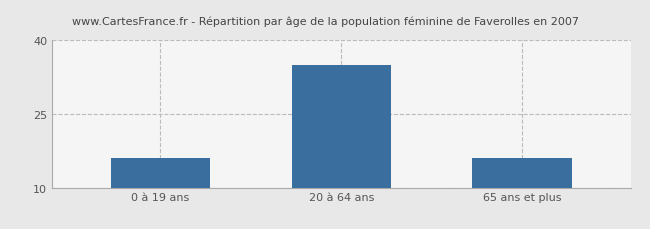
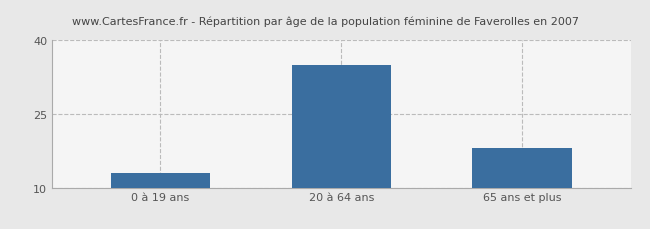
0 à 19 ans: 16 -> 13
65 ans et plus: 16 -> 18
